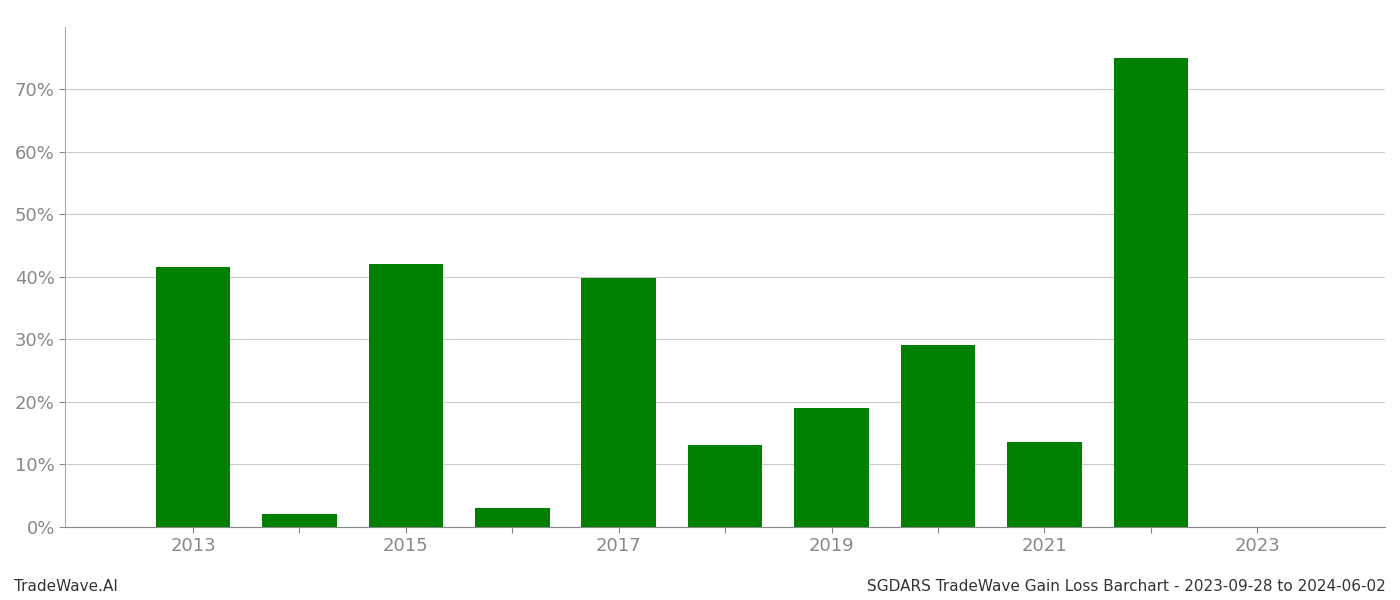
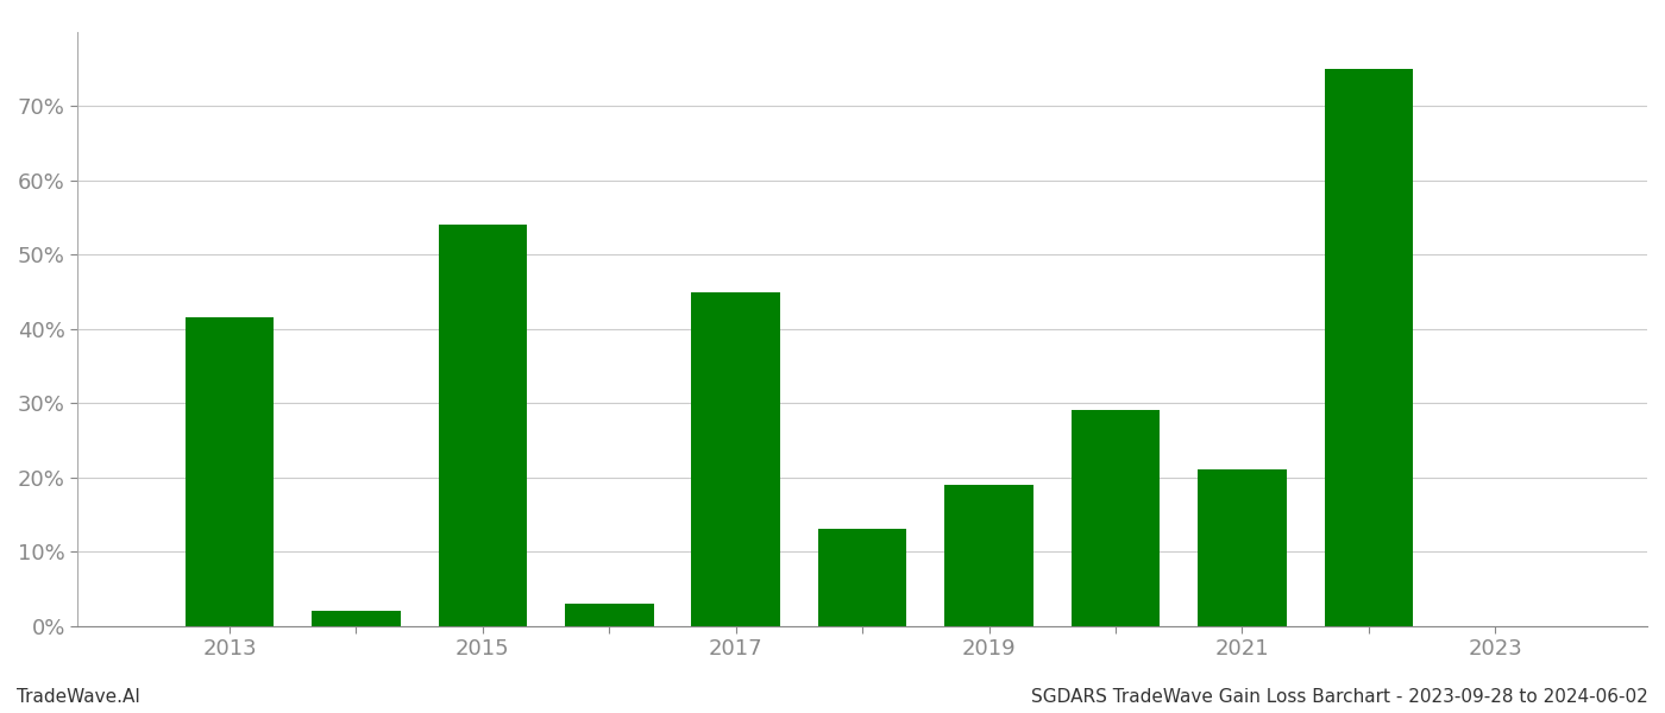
2015: 42.0% -> 54.0%
2017: 39.8% -> 45.0%
2021: 13.6% -> 21.0%
